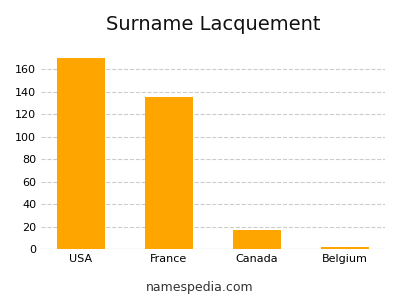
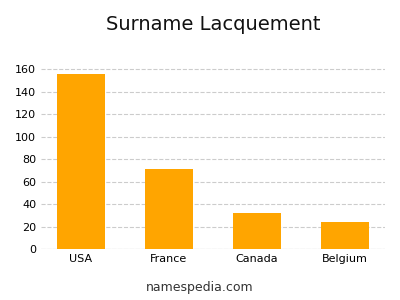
USA: 170 -> 156
France: 135 -> 71
Canada: 17 -> 32
Belgium: 2 -> 24
